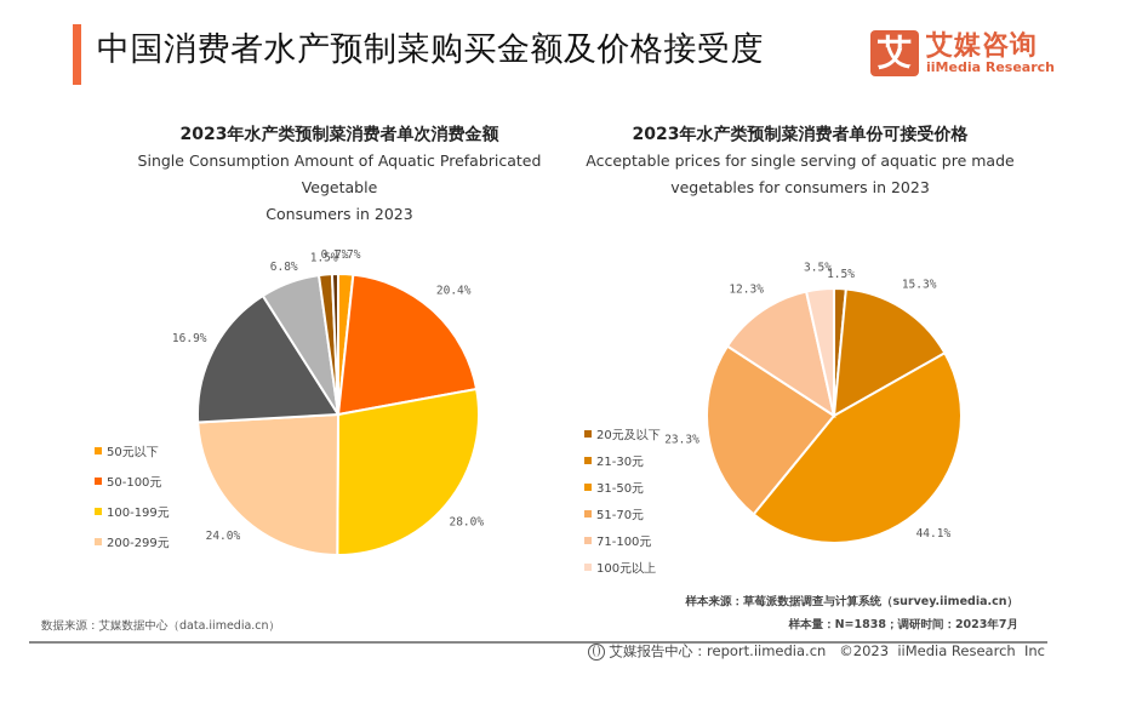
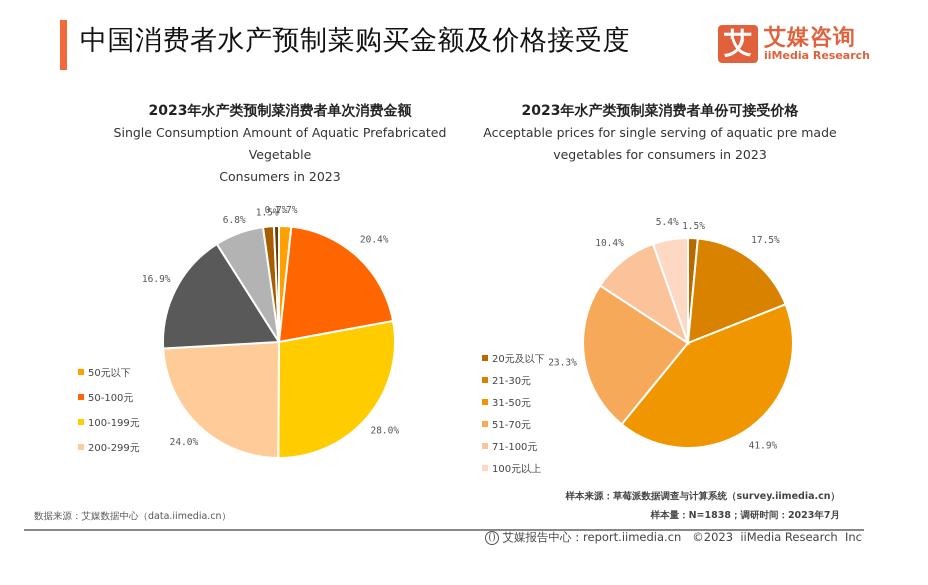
2023年水产类预制菜消费者单份可接受价格/21-30元: 15.3% -> 17.5%
2023年水产类预制菜消费者单份可接受价格/31-50元: 44.1% -> 41.9%
2023年水产类预制菜消费者单份可接受价格/71-100元: 12.3% -> 10.4%
2023年水产类预制菜消费者单份可接受价格/100元以上: 3.5% -> 5.4%
